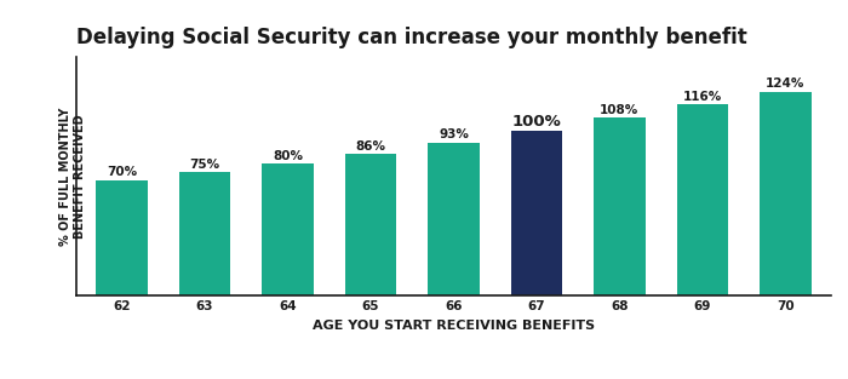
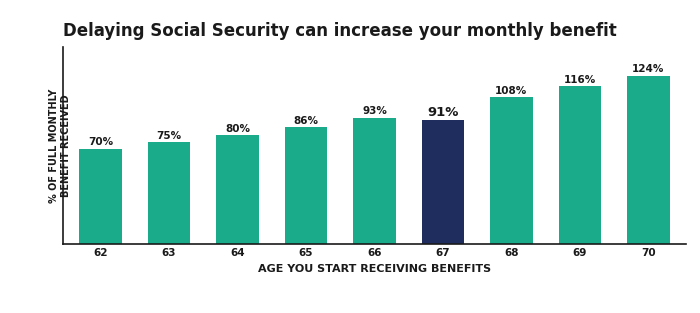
67: 100% -> 91%
